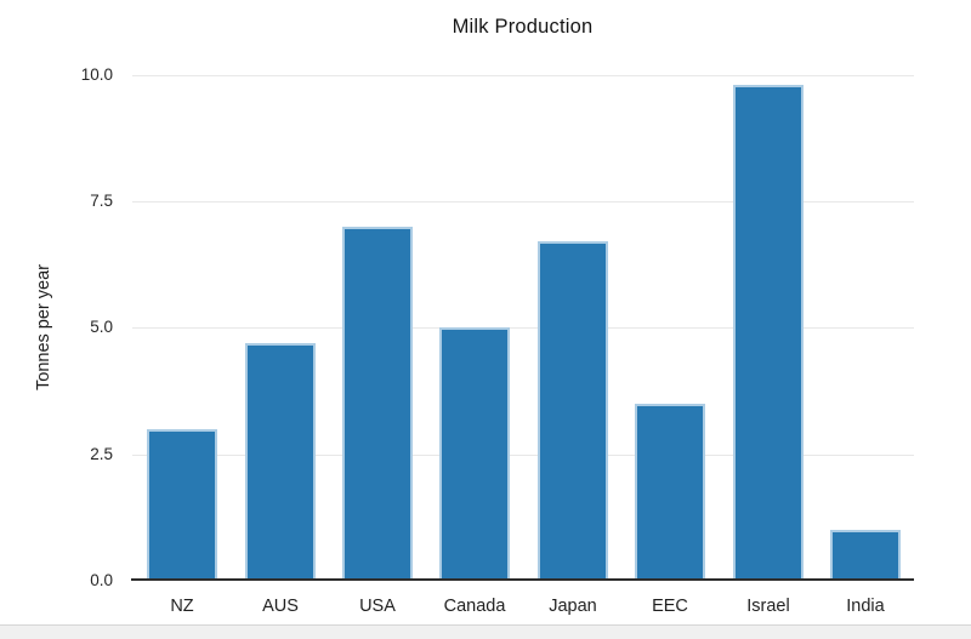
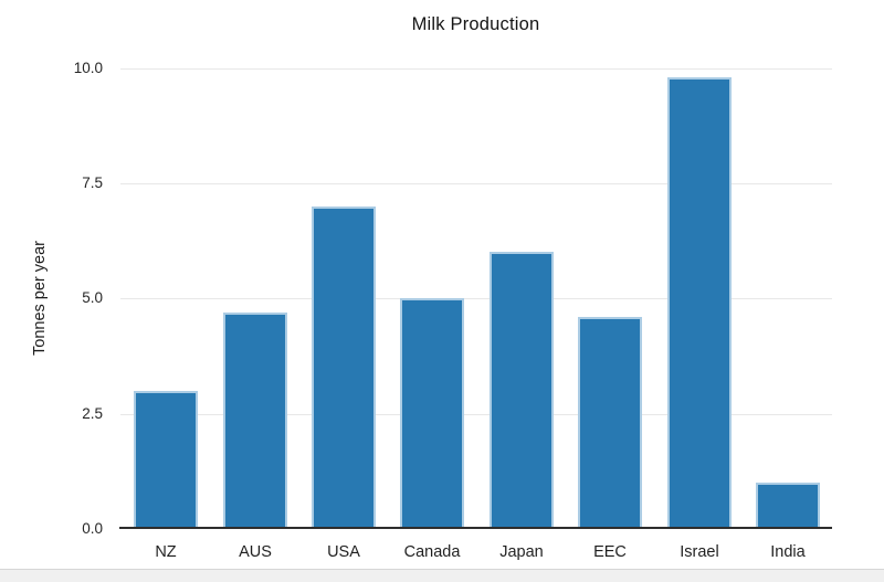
Japan: 6.7 -> 6.0
EEC: 3.5 -> 4.6
